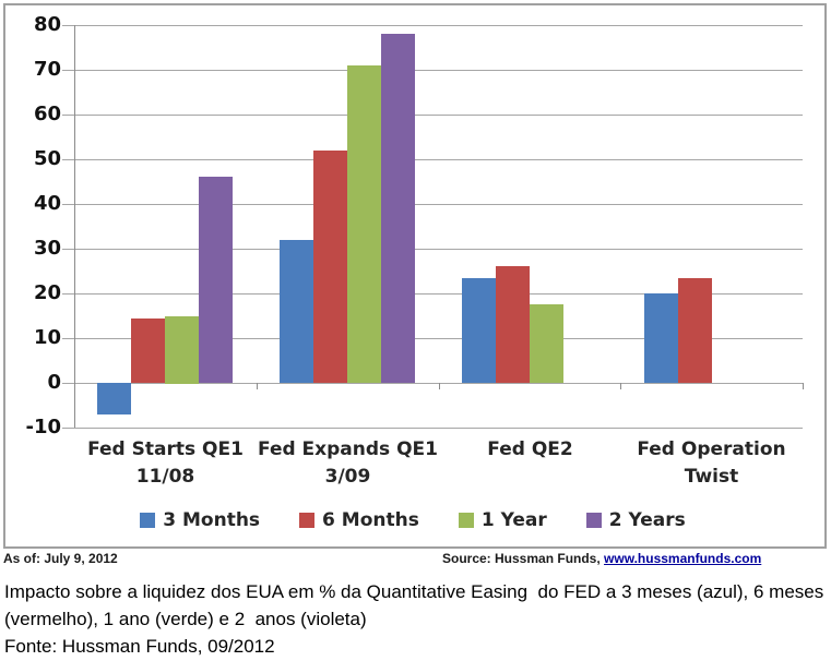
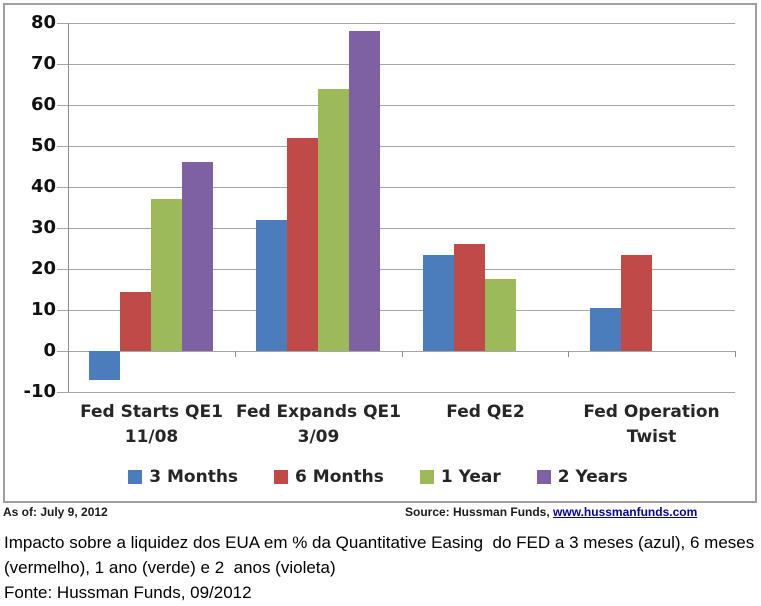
1 Year/Fed Starts QE1 11/08: 15 -> 37
1 Year/Fed Expands QE1 3/09: 71 -> 64
3 Months/Fed Operation Twist: 20 -> 10
